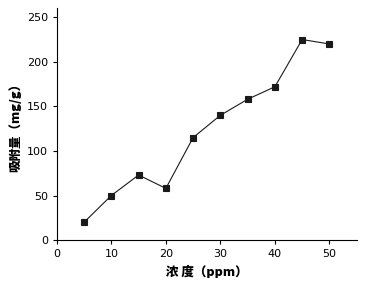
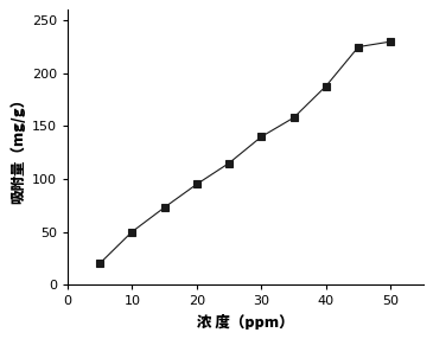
20: 58 -> 95
40: 172 -> 188
50: 220 -> 230
